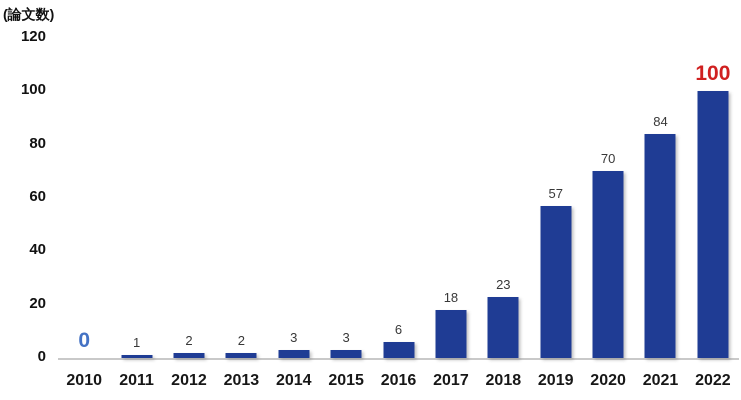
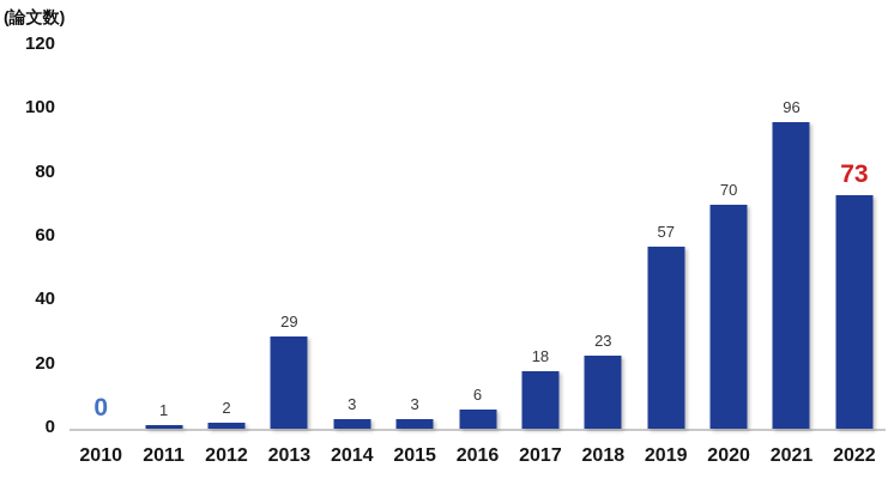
2013: 2 -> 29
2021: 84 -> 96
2022: 100 -> 73
